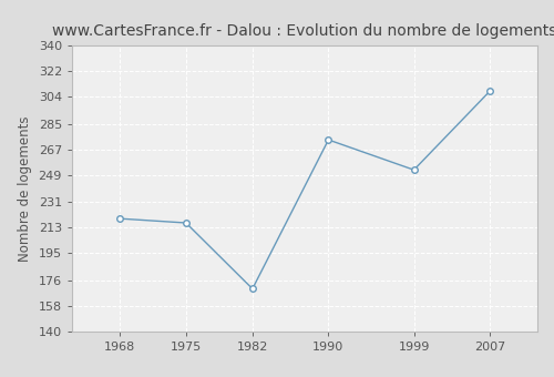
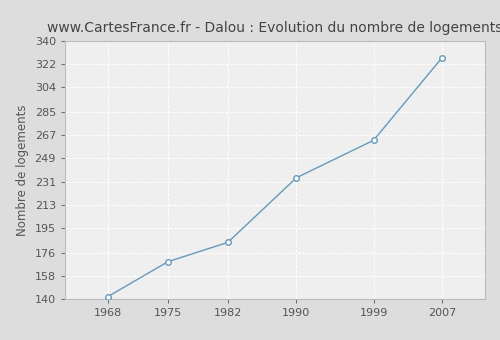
1968: 219 -> 142
1975: 216 -> 169
1982: 170 -> 184
1990: 274 -> 234
1999: 253 -> 263
2007: 308 -> 327
